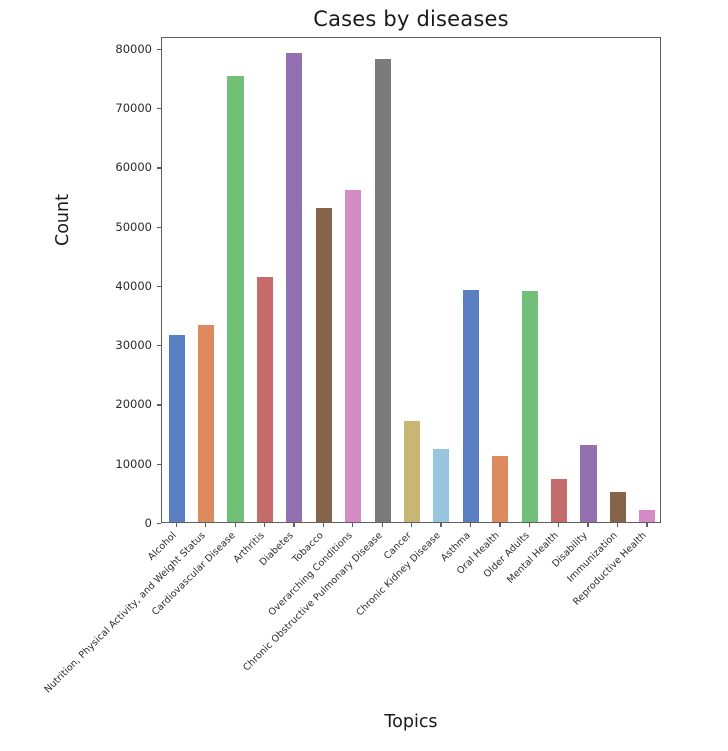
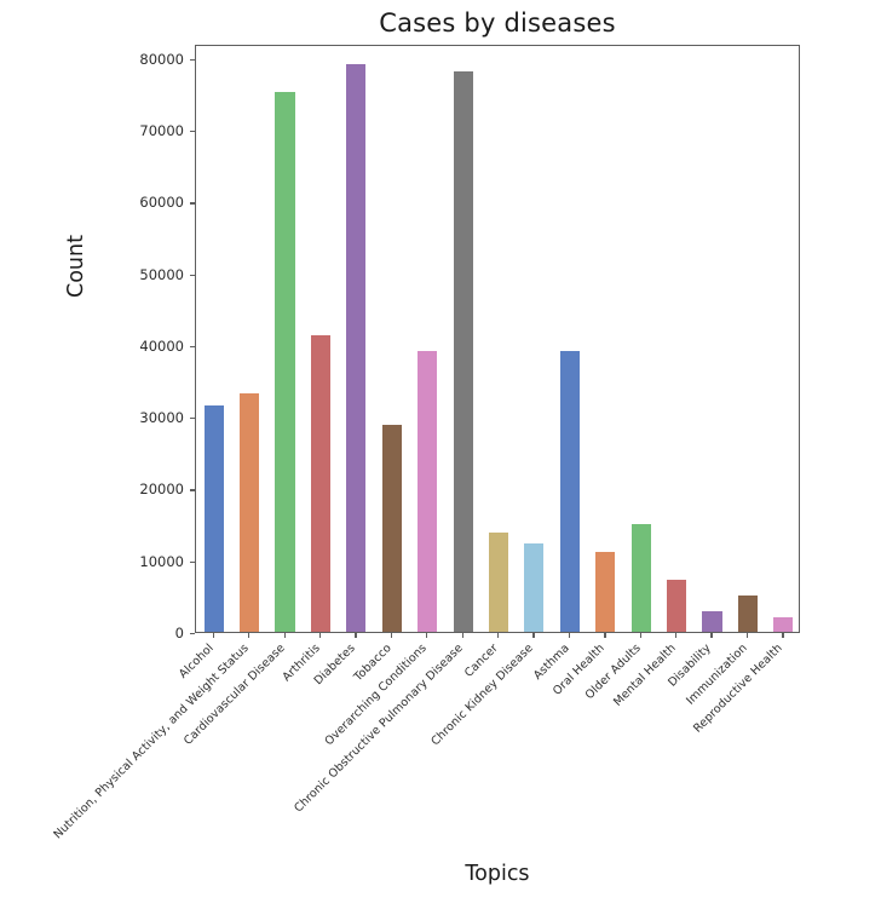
Tobacco: 53000 -> 29000
Overarching Conditions: 56000 -> 39000
Cancer: 17000 -> 14000
Older Adults: 39000 -> 15000
Disability: 13000 -> 3000
